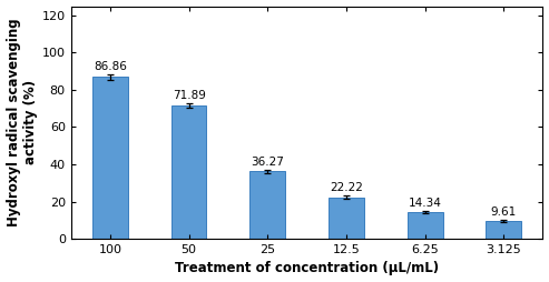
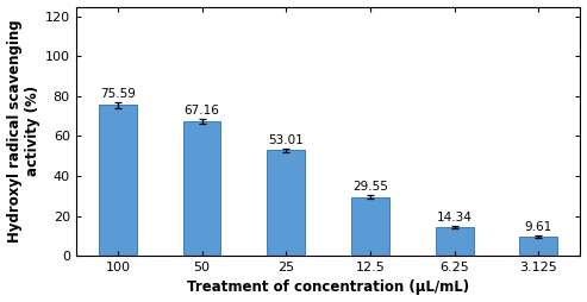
100: 86.86 -> 75.59
50: 71.89 -> 67.16
25: 36.27 -> 53.01
12.5: 22.22 -> 29.55
